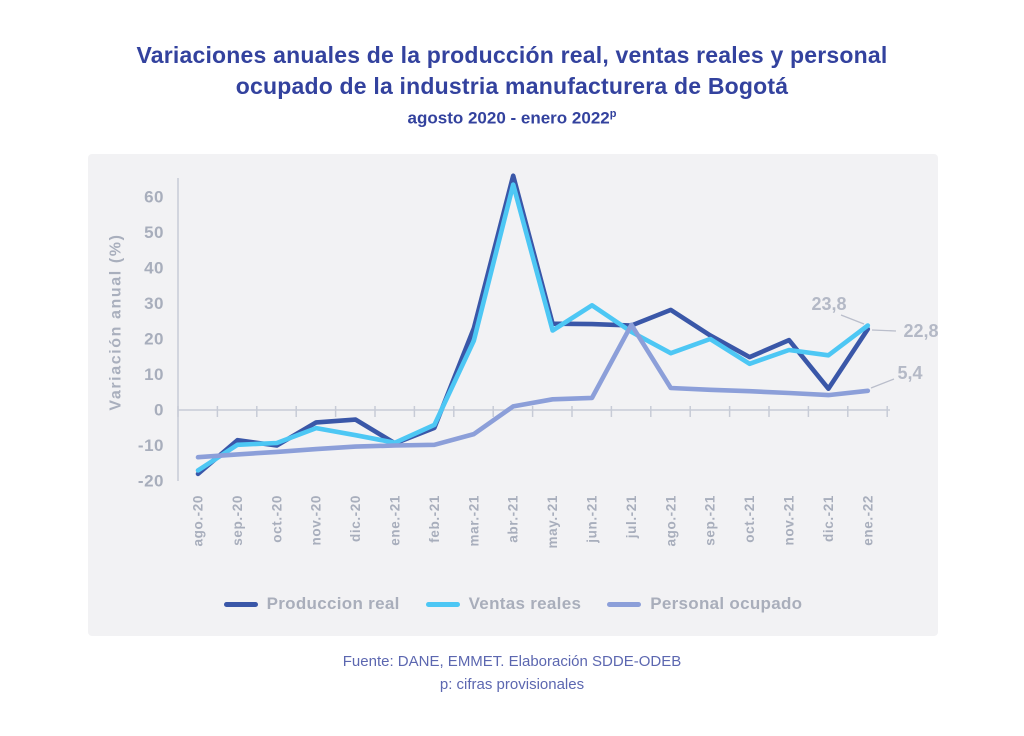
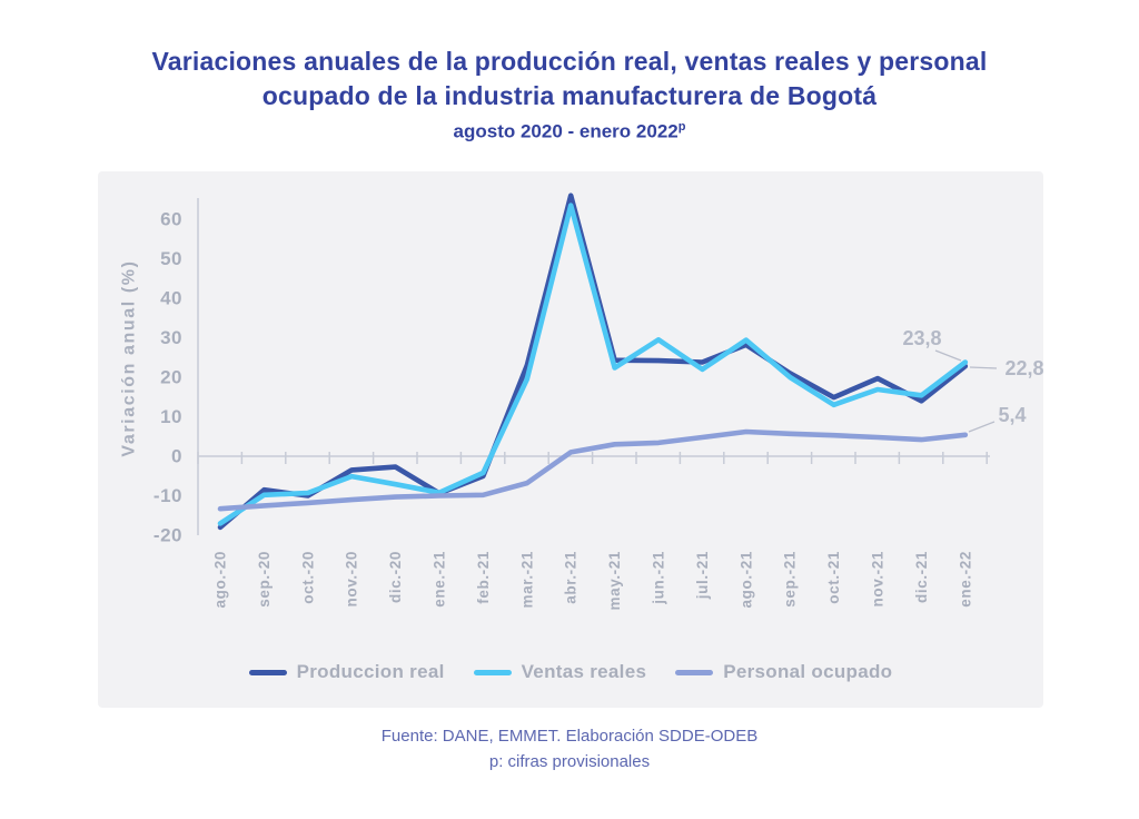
Personal ocupado/jul.-21: 24 -> 5
Ventas reales/ago.-21: 16 -> 29
Produccion real/dic.-21: 6 -> 14
